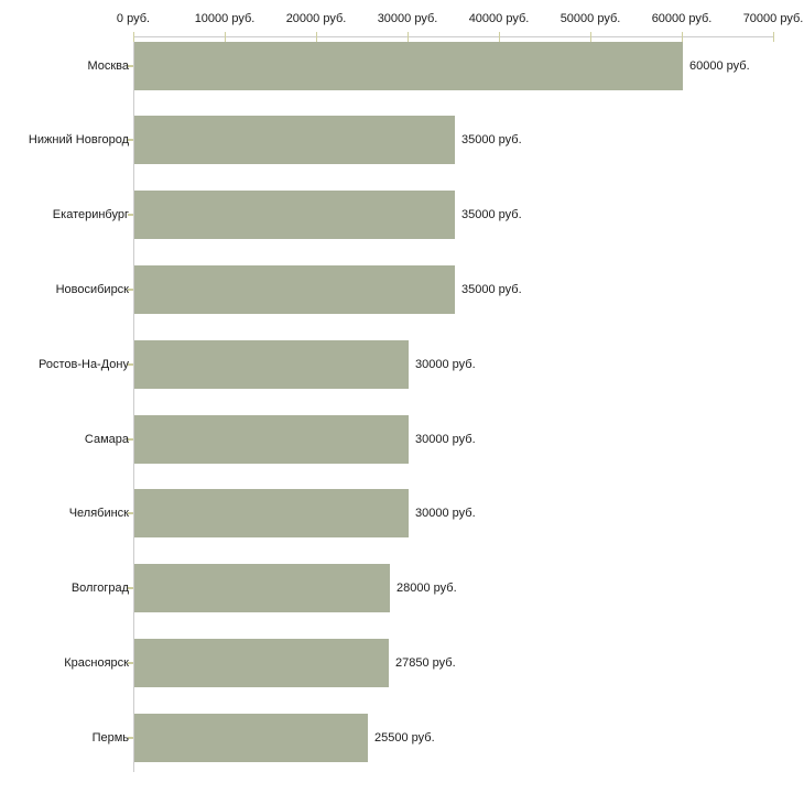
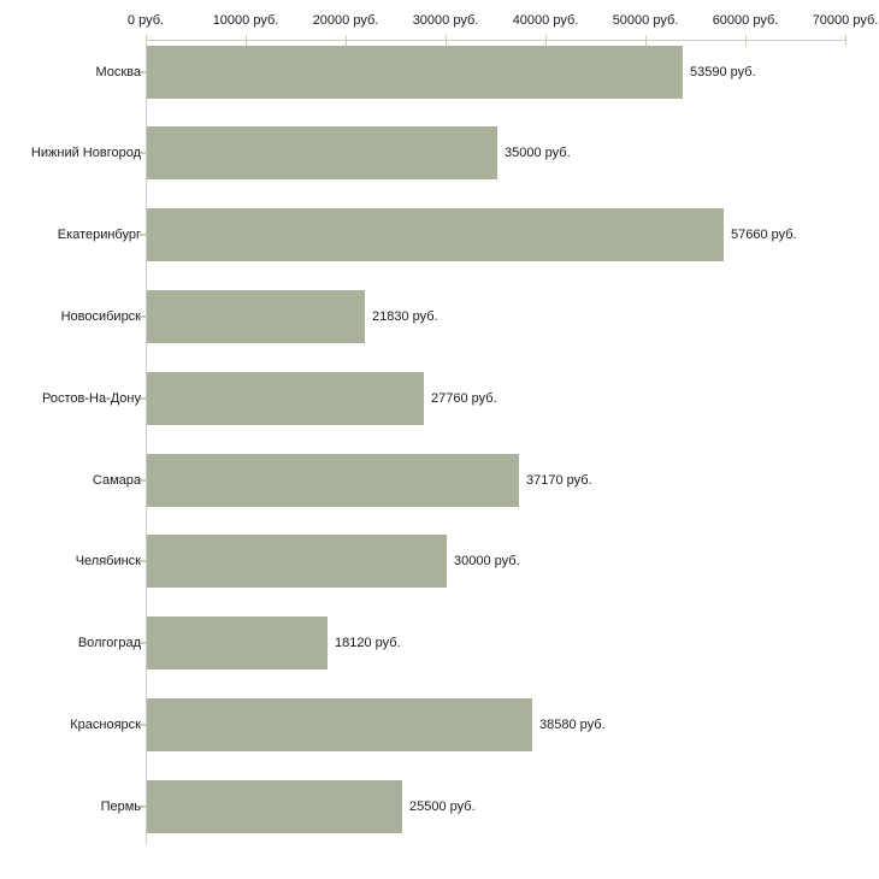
Москва: 60000 -> 53590
Екатеринбург: 35000 -> 57660
Новосибирск: 35000 -> 21830
Ростов-На-Дону: 30000 -> 27760
Самара: 30000 -> 37170
Волгоград: 28000 -> 18120
Красноярск: 27850 -> 38580
